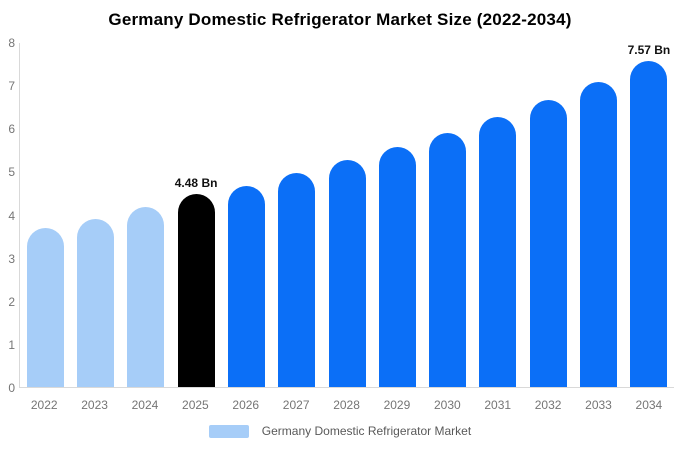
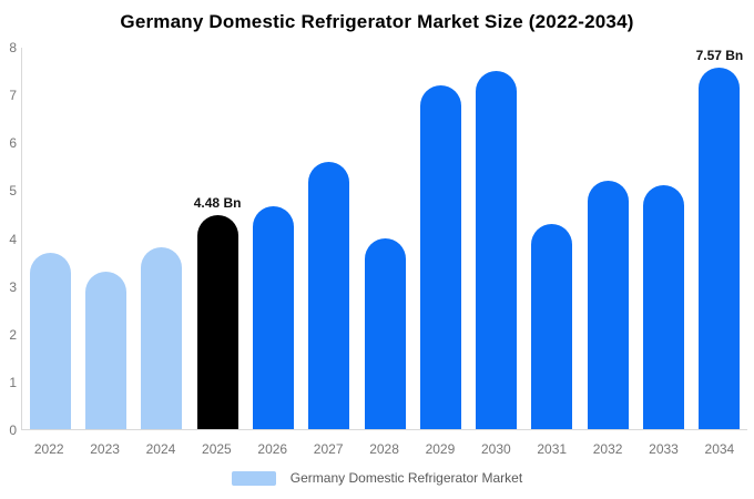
2023: 3.9 -> 3.3
2024: 4.2 -> 3.8
2027: 5.0 -> 5.6
2028: 5.3 -> 4.0
2029: 5.6 -> 7.2
2030: 5.9 -> 7.5
2031: 6.3 -> 4.3
2032: 6.7 -> 5.2
2033: 7.1 -> 5.1
